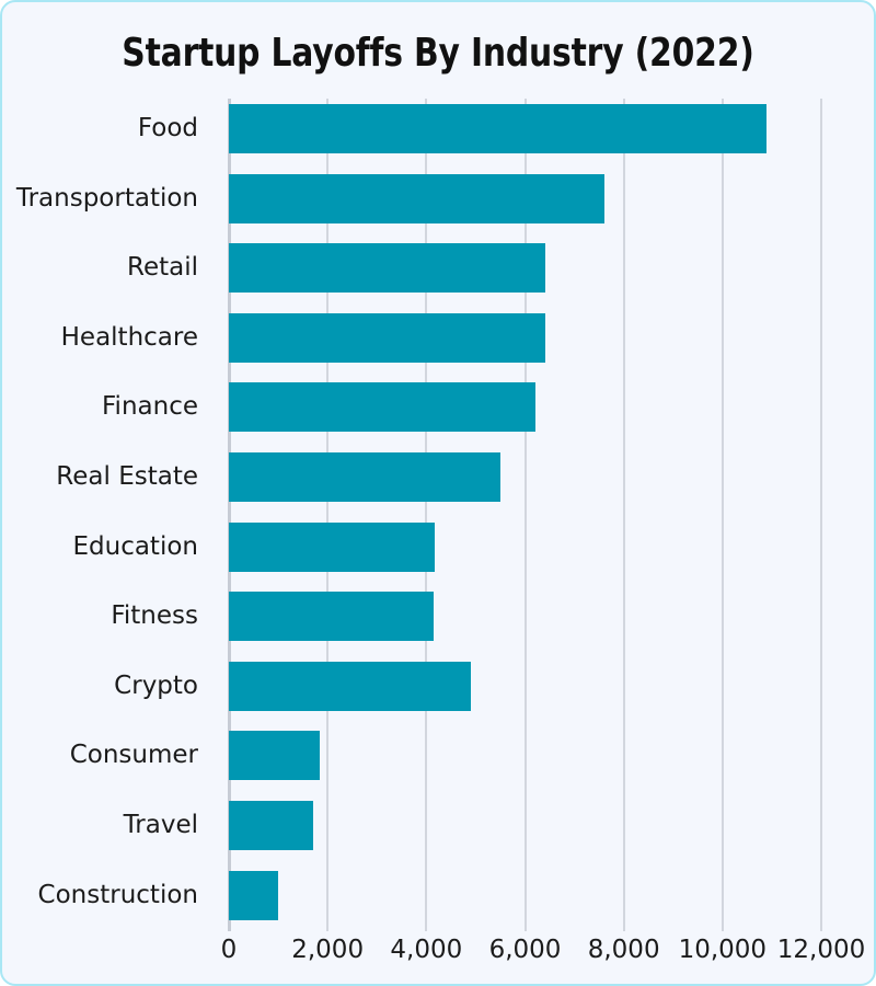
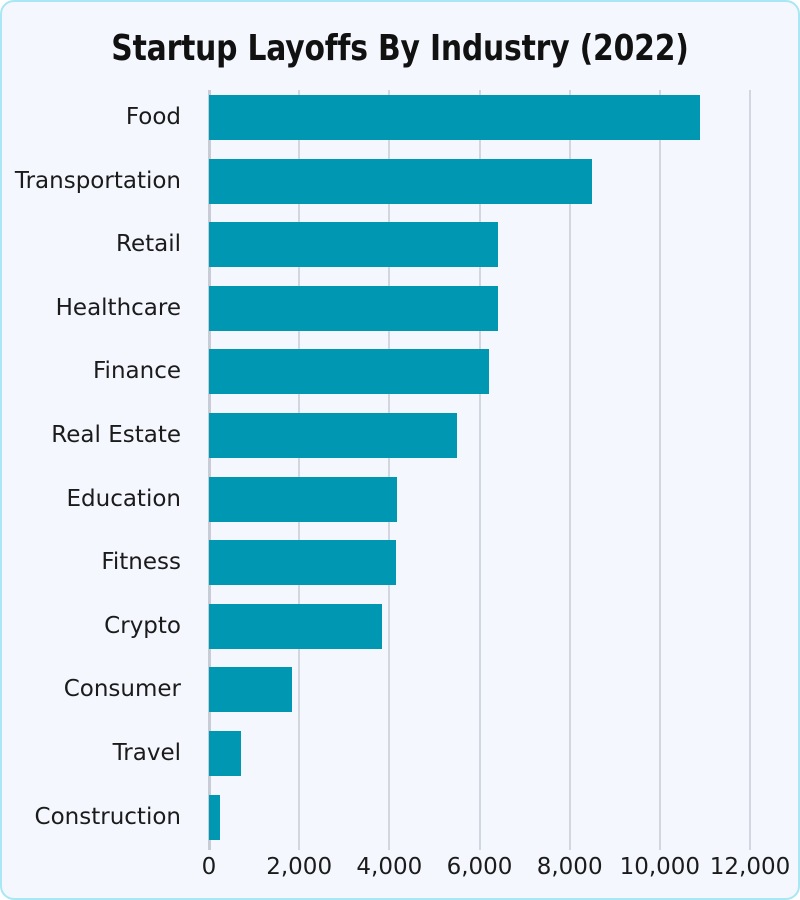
Transportation: 7600 -> 8500
Crypto: 4900 -> 3800
Travel: 1700 -> 700
Construction: 1000 -> 200
